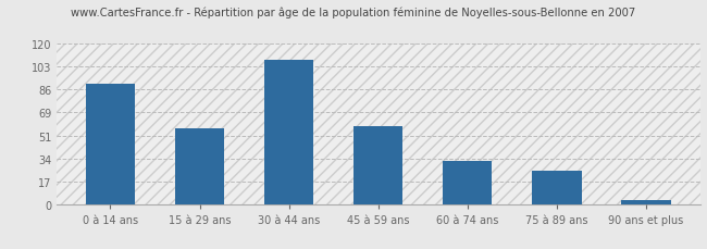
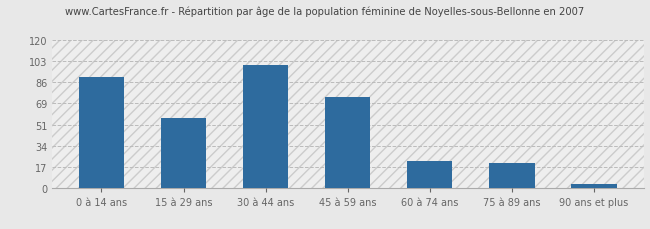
30 à 44 ans: 108 -> 100
45 à 59 ans: 58 -> 74
60 à 74 ans: 32 -> 22
75 à 89 ans: 25 -> 20
